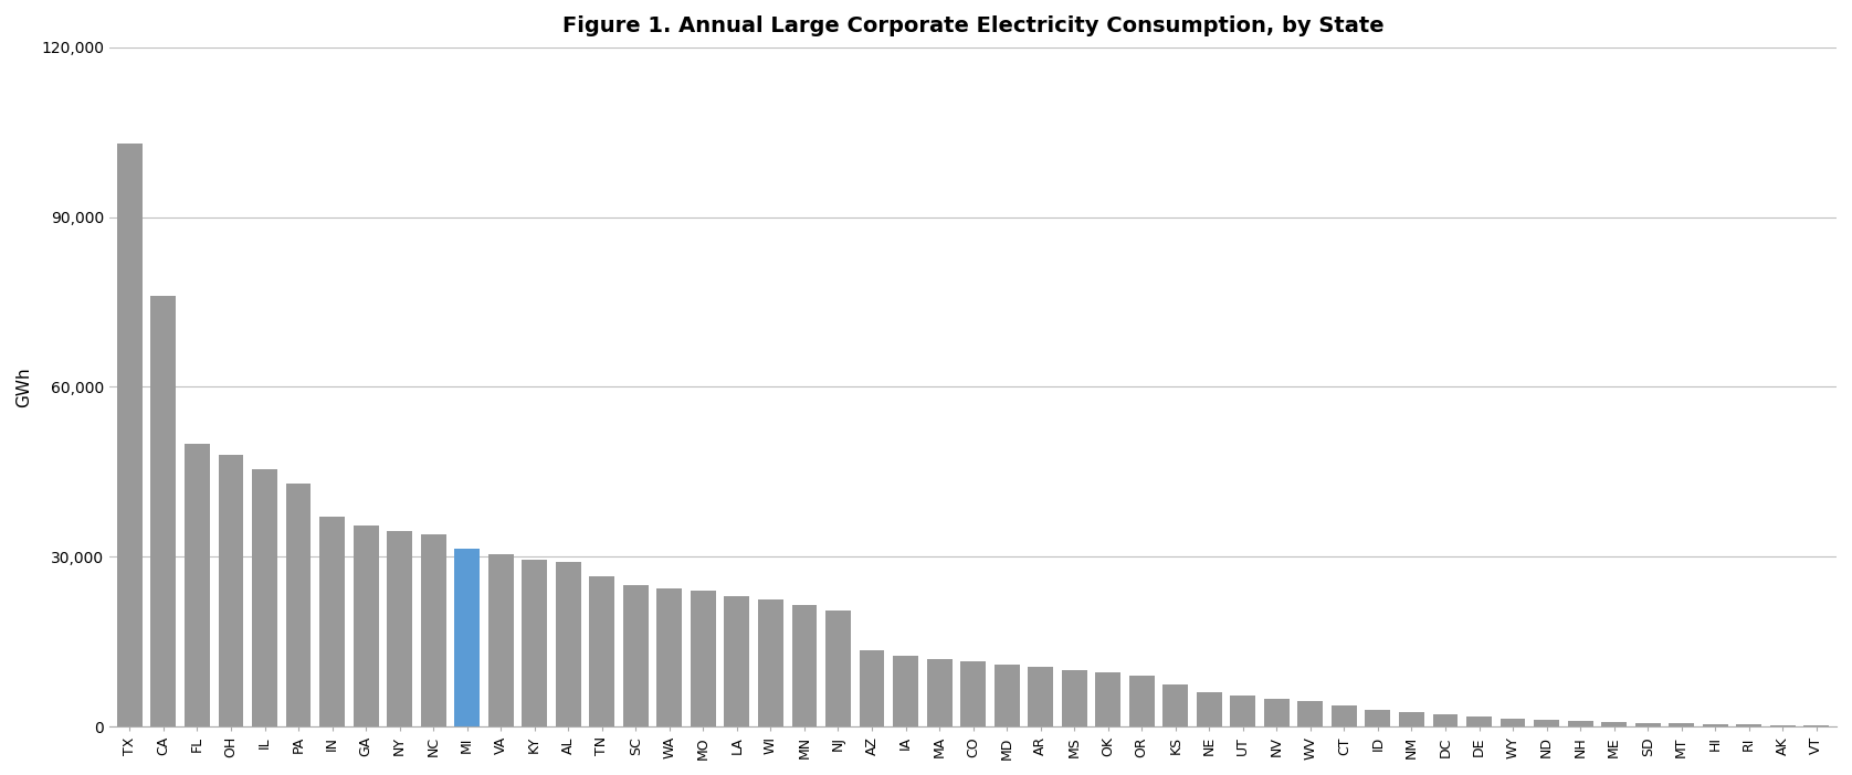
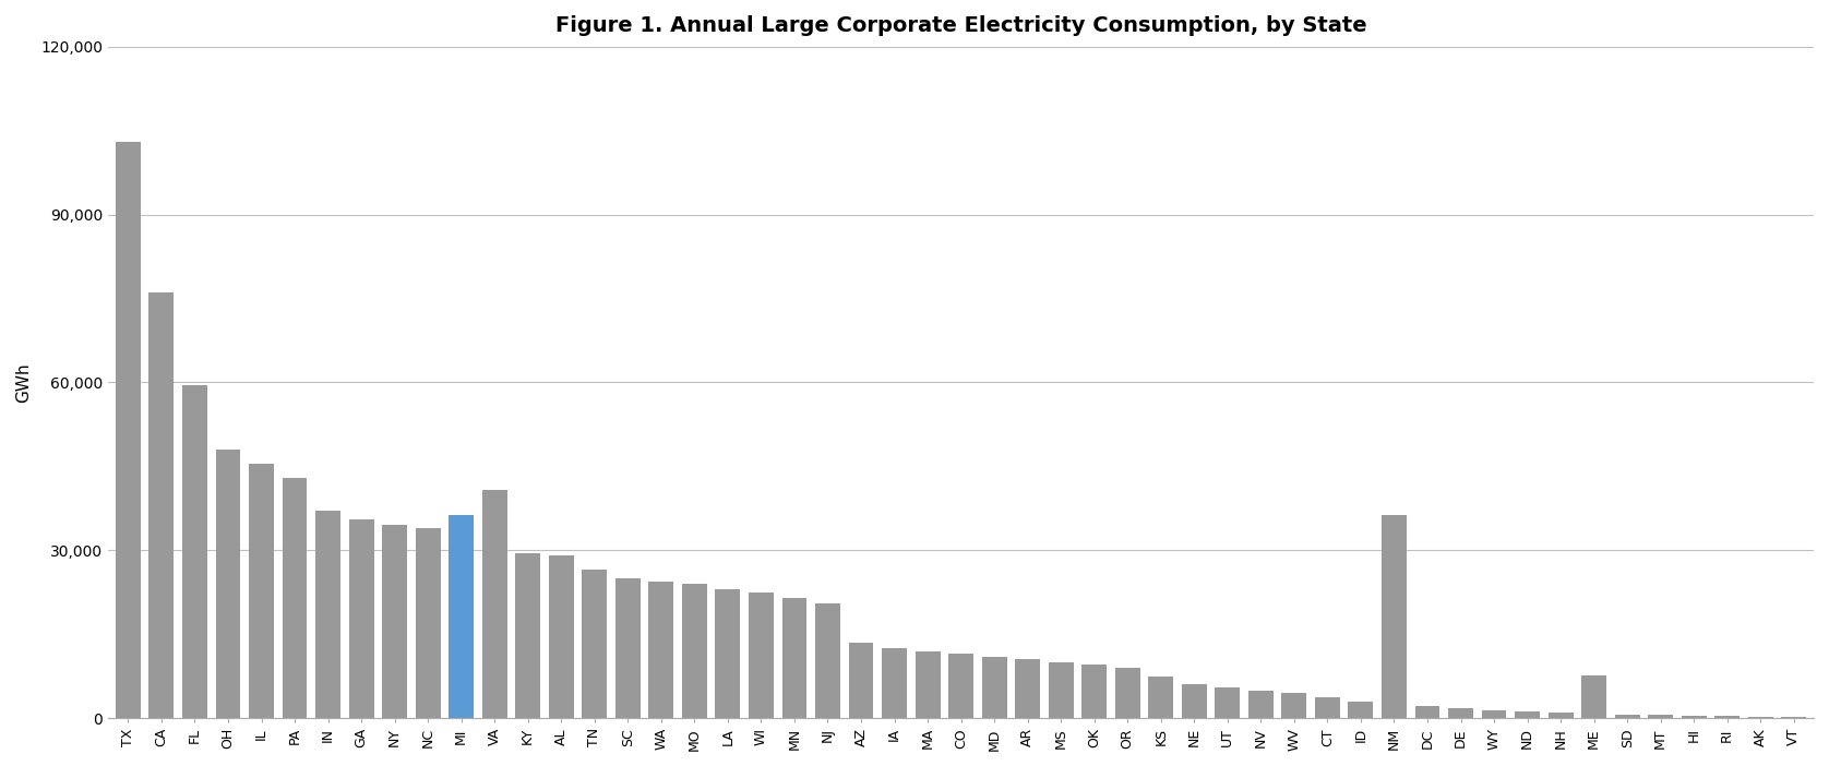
FL: 50,000 -> 59,600
MI: 31,500 -> 36,400
VA: 30,500 -> 40,800
NM: 2,500 -> 36,400
ME: 800 -> 7,600
